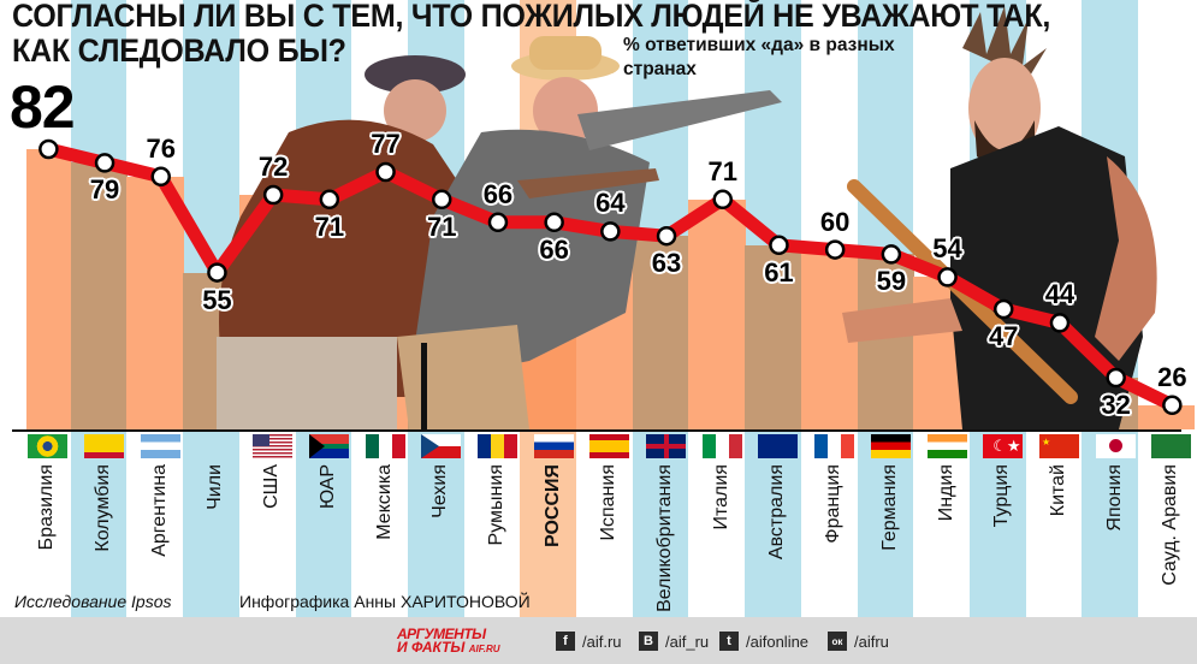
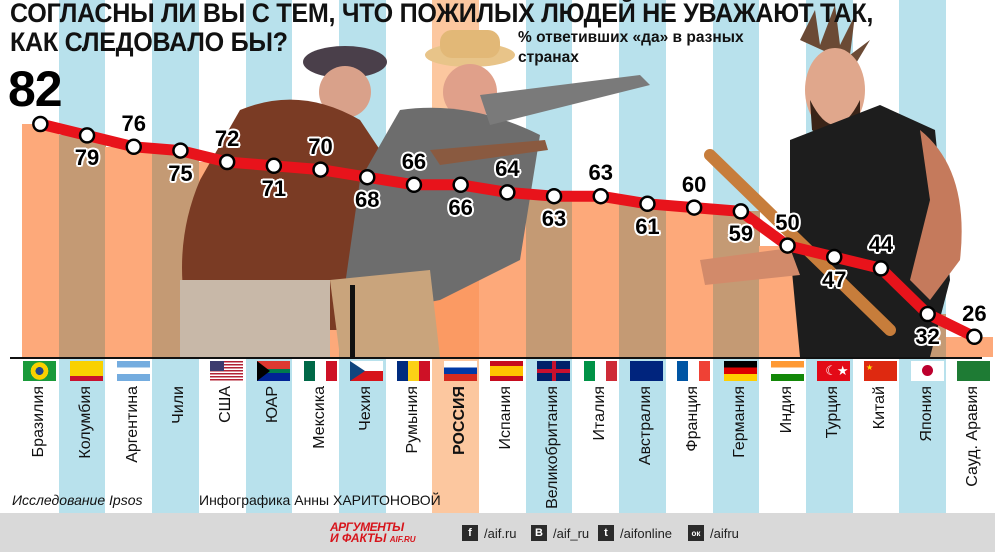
Чили: 55 -> 75
Мексика: 77 -> 70
Чехия: 71 -> 68
Италия: 71 -> 63
Индия: 54 -> 50
